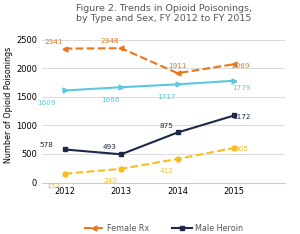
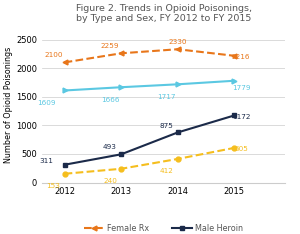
Female Rx/2012: 2341 -> 2100
Male Heroin/2012: 578 -> 311
Female Rx/2013: 2348 -> 2259
Female Rx/2014: 1911 -> 2330
Female Rx/2015: 2069 -> 2216
